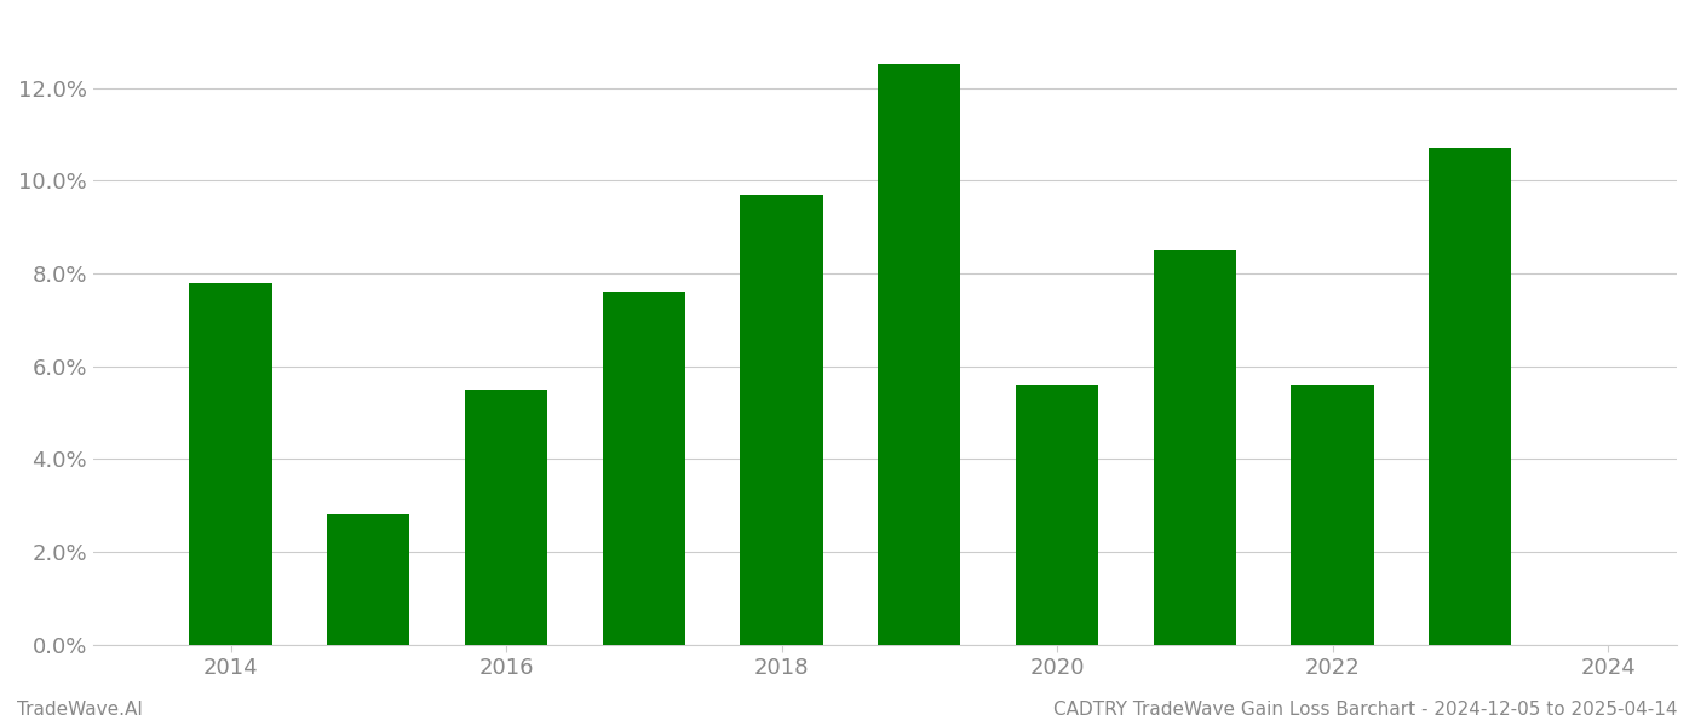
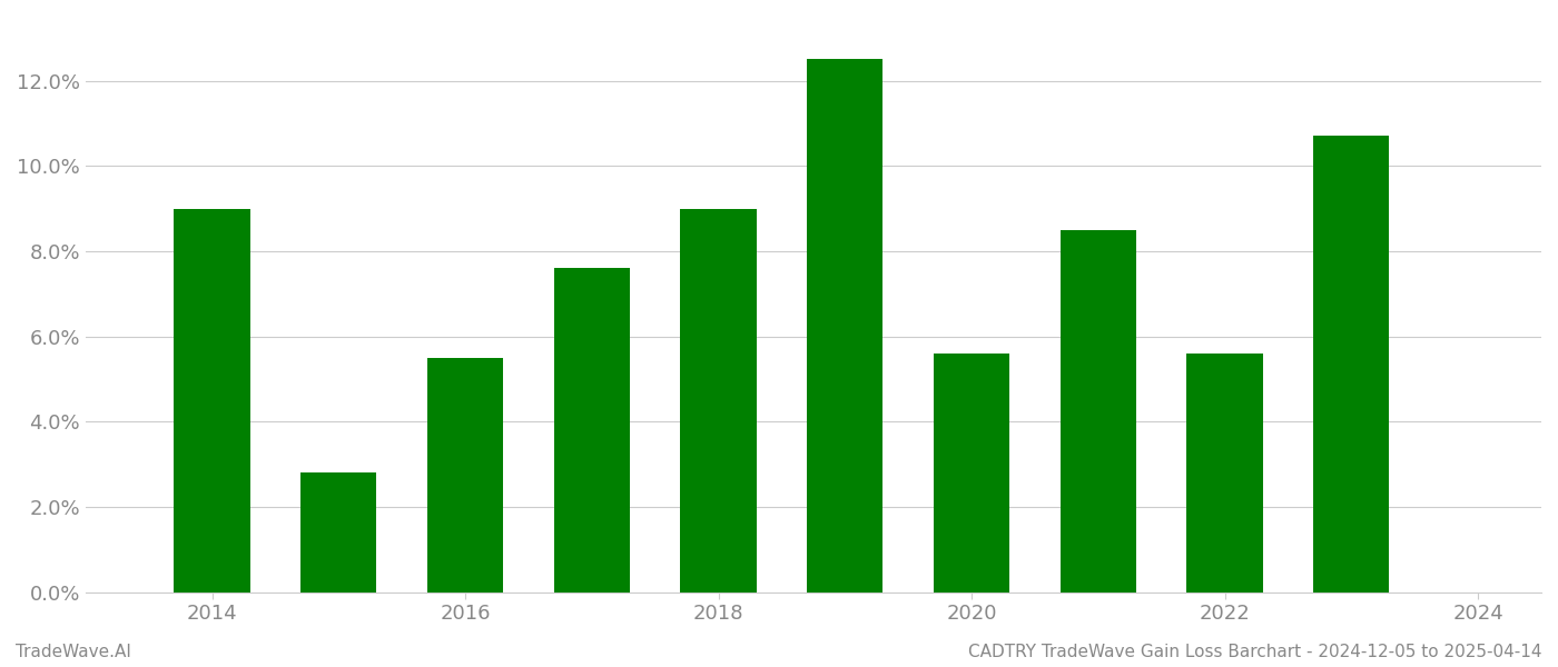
2014: 7.8% -> 9.0%
2018: 9.7% -> 9.0%
